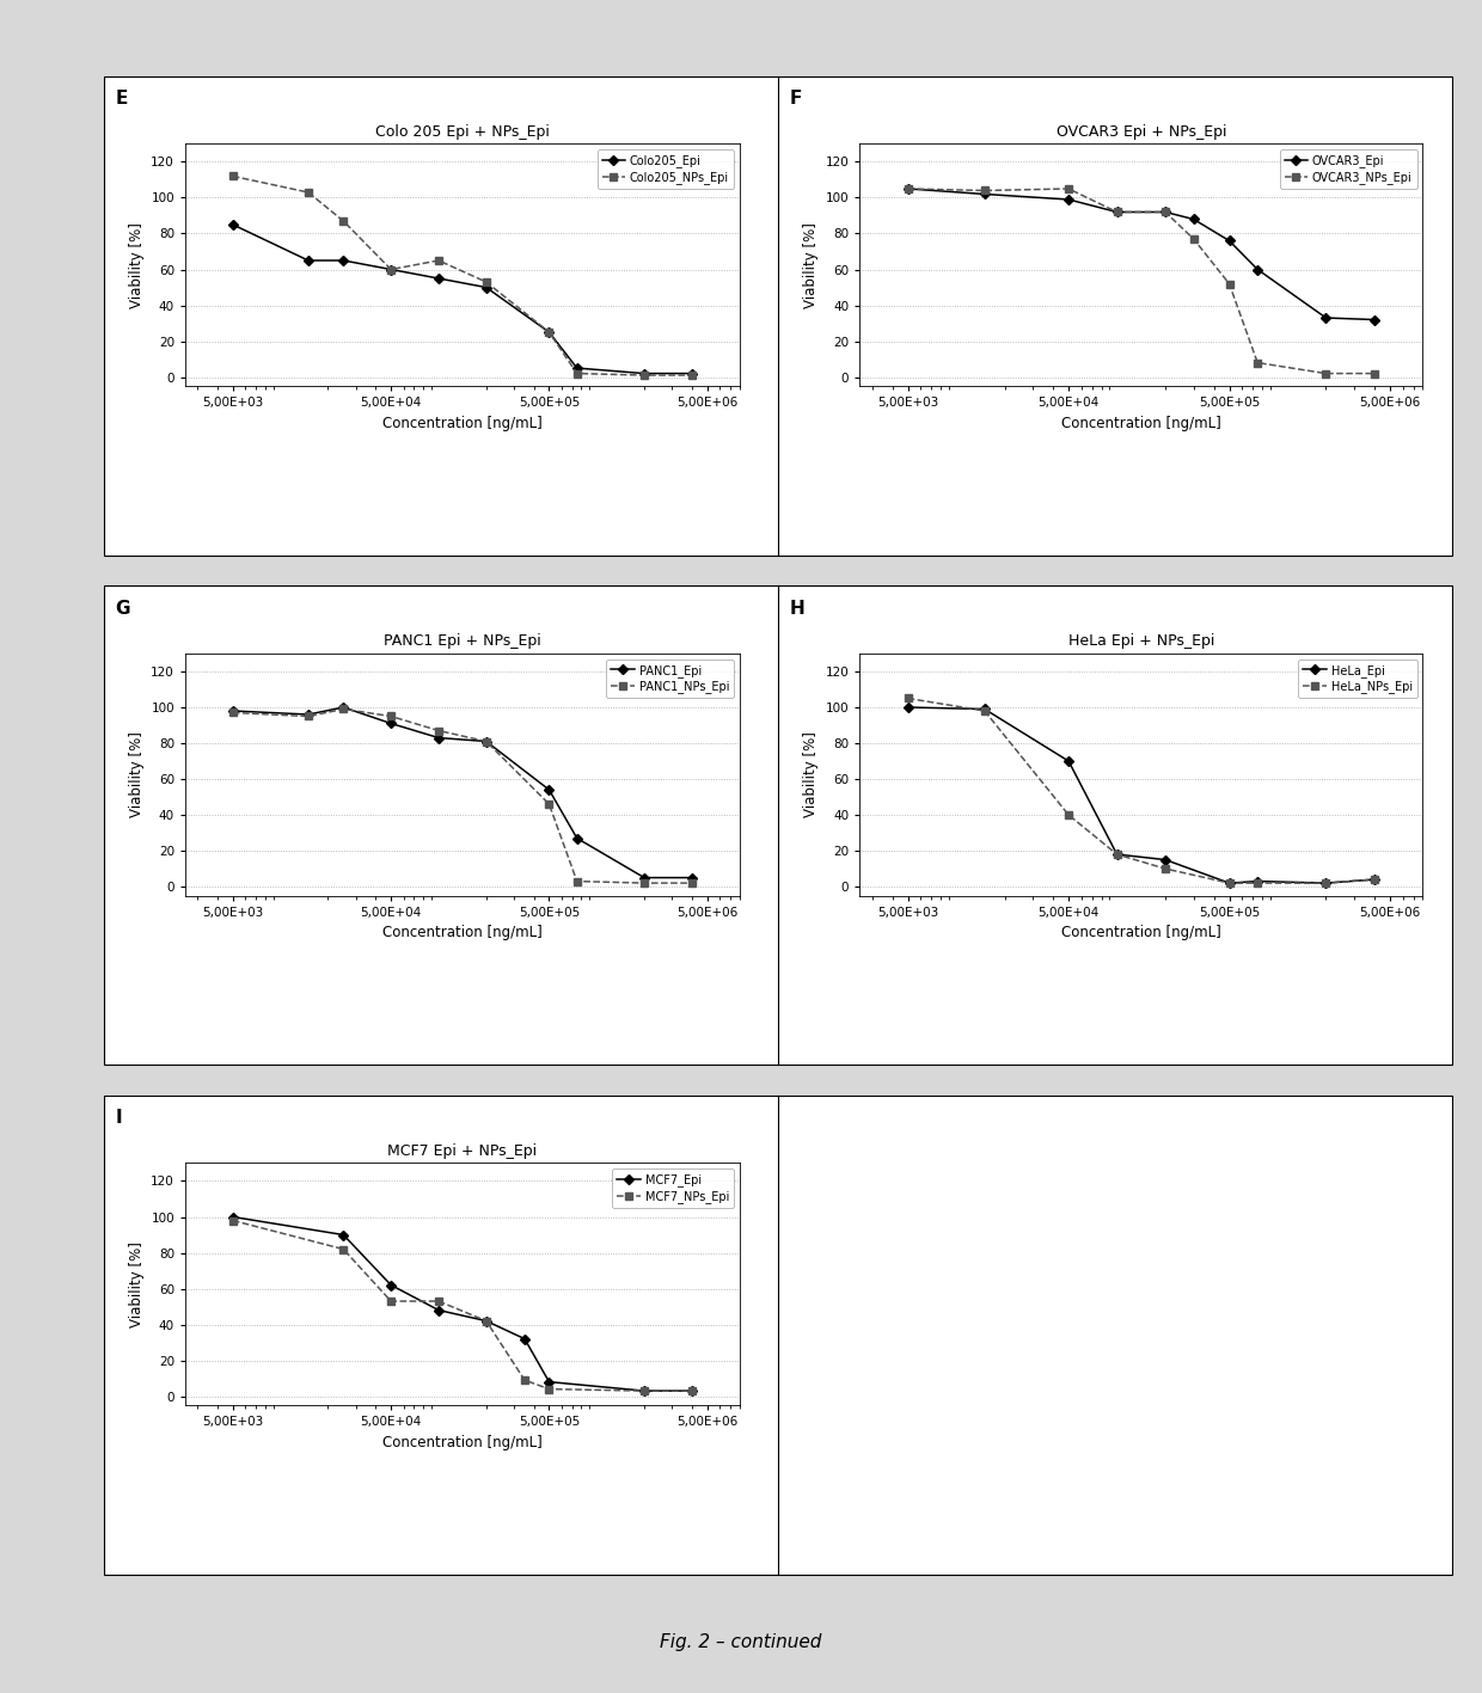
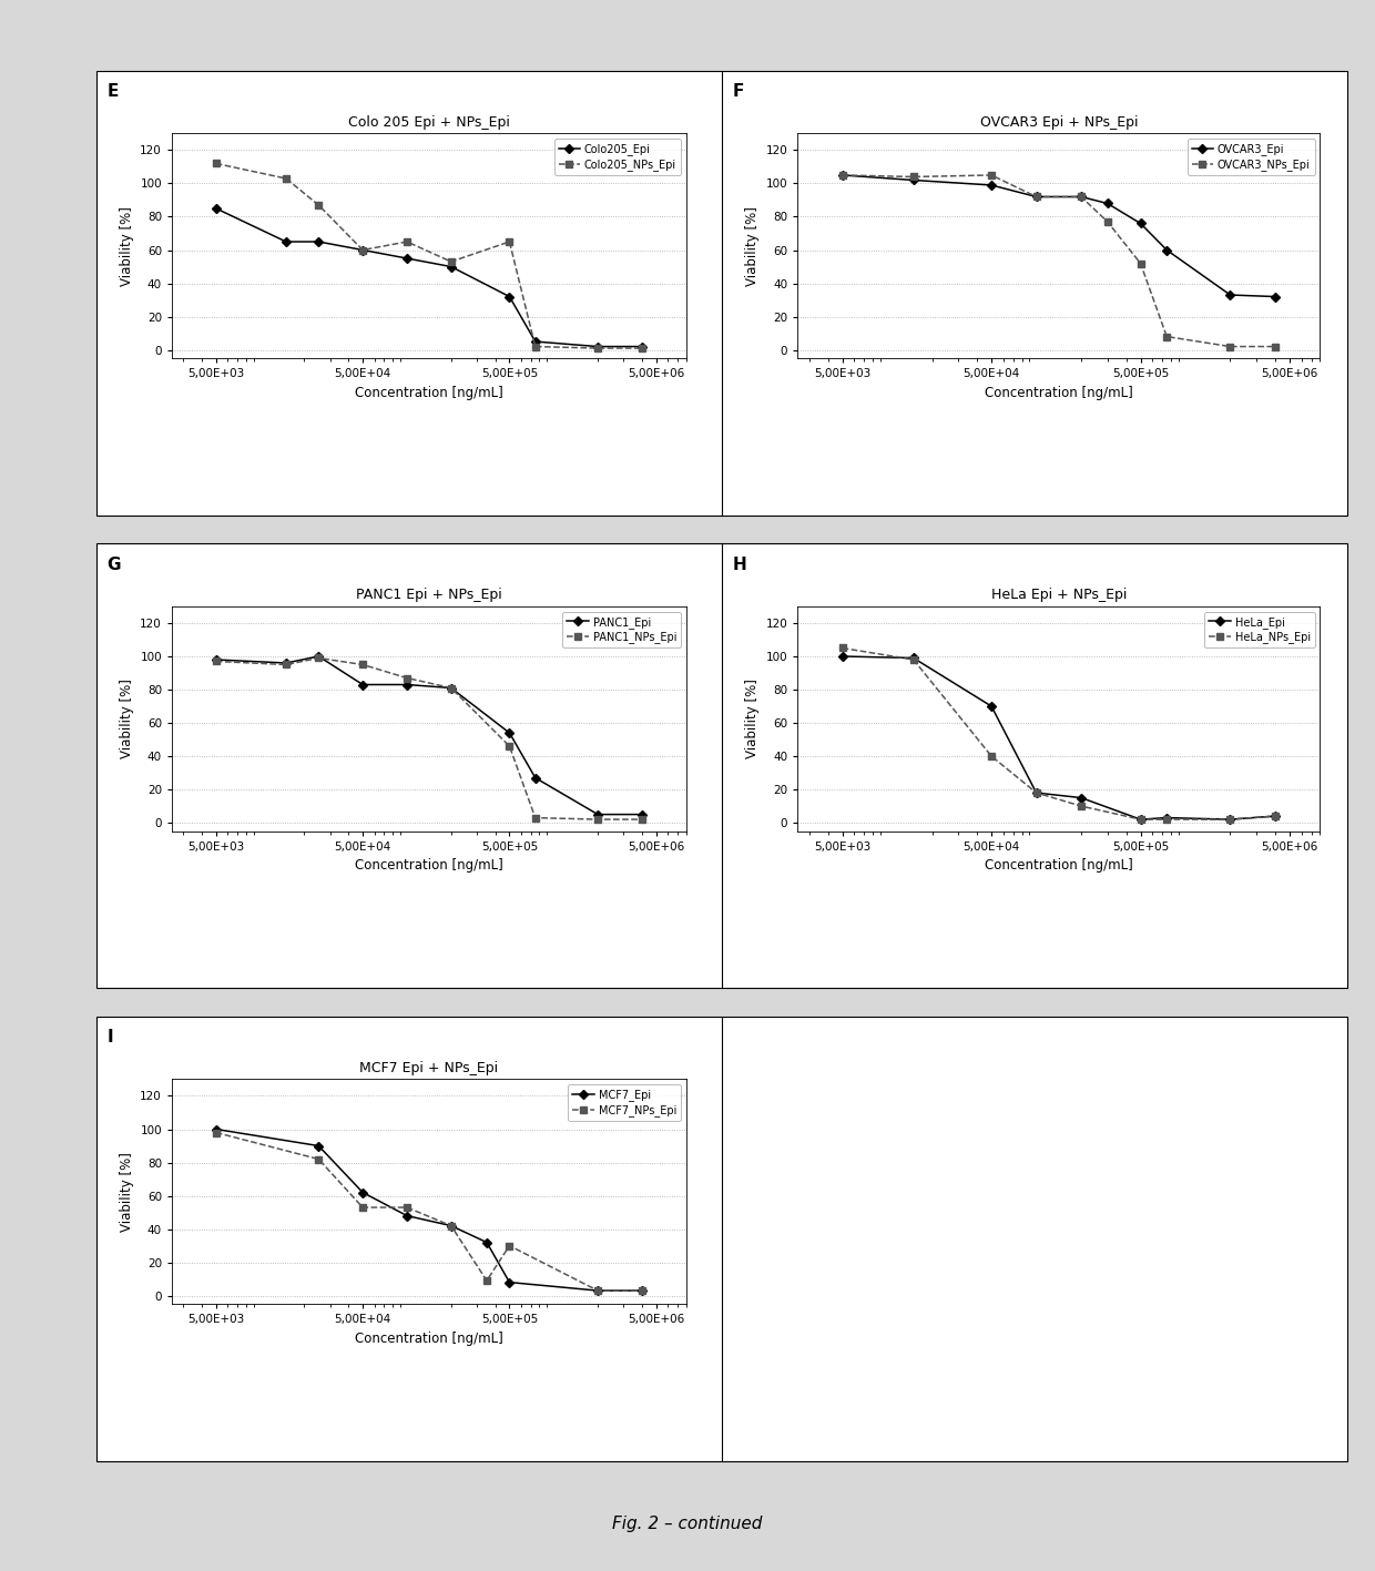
Colo 205 Epi + NPs_Epi/Colo205_Epi/5,00E+05: 25 -> 32
Colo 205 Epi + NPs_Epi/Colo205_NPs_Epi/5,00E+05: 25 -> 65
PANC1 Epi + NPs_Epi/PANC1_Epi/5,00E+04: 91 -> 83
MCF7 Epi + NPs_Epi/MCF7_NPs_Epi/5,00E+05: 4 -> 30
